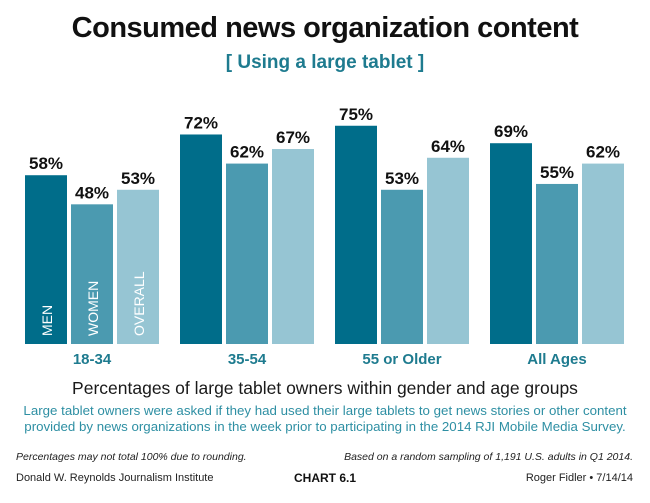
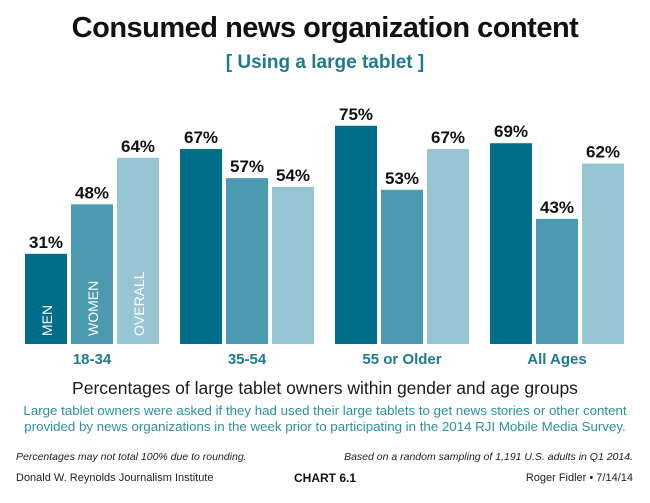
MEN/18-34: 58% -> 31%
OVERALL/18-34: 53% -> 64%
MEN/35-54: 72% -> 67%
WOMEN/35-54: 62% -> 57%
OVERALL/35-54: 67% -> 54%
OVERALL/55 or Older: 64% -> 67%
WOMEN/All Ages: 55% -> 43%
